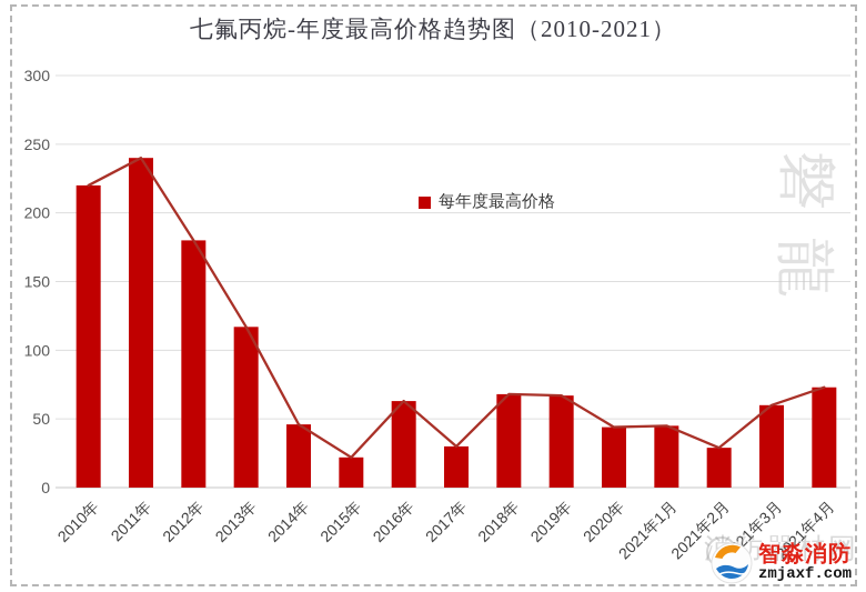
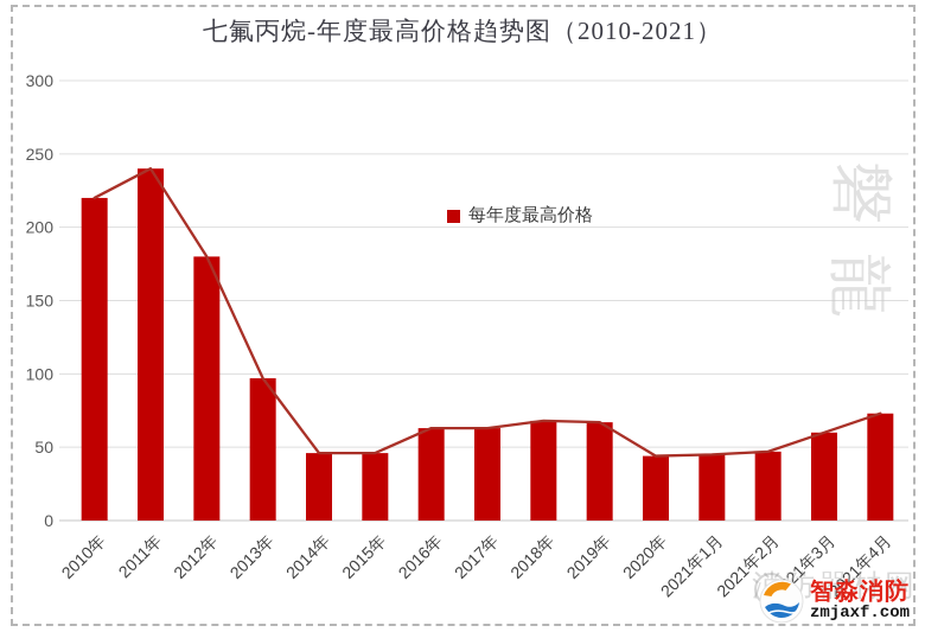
2013年: 117 -> 97
2015年: 22 -> 46
2017年: 30 -> 63
2021年2月: 29 -> 47
